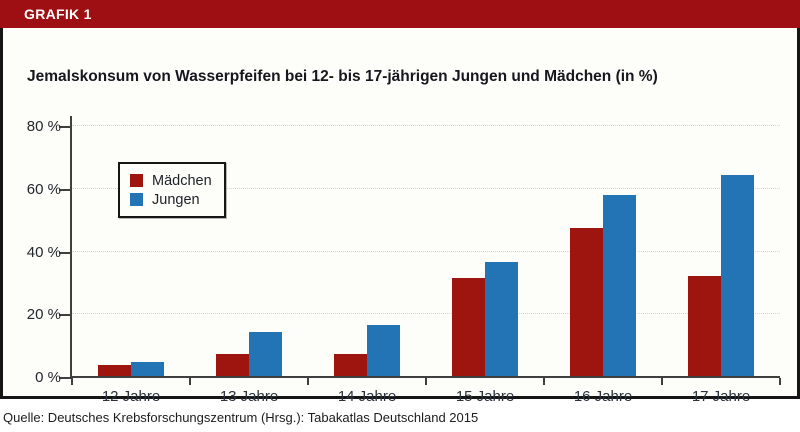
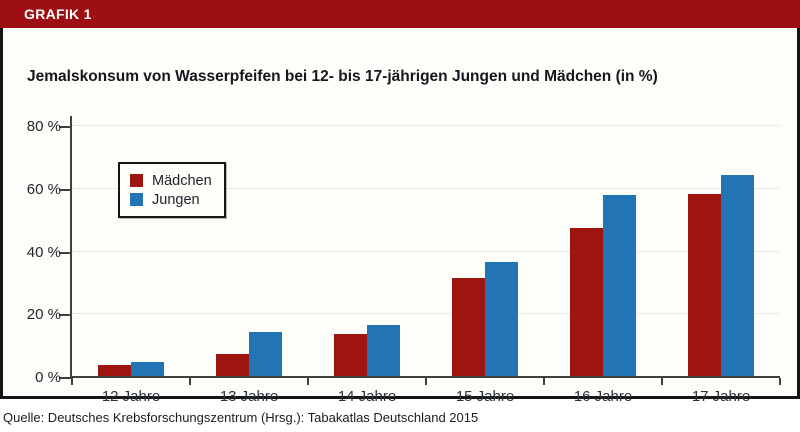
Mädchen/14 Jahre: 7% -> 13%
Mädchen/17 Jahre: 32% -> 58%
